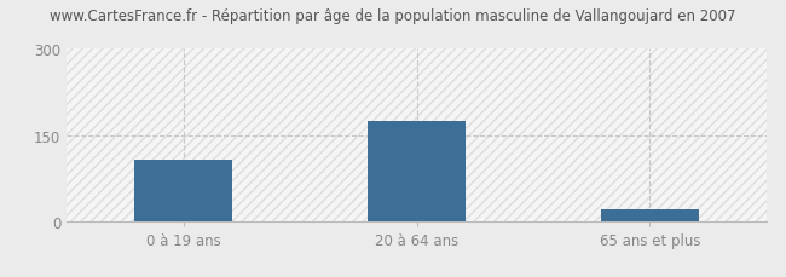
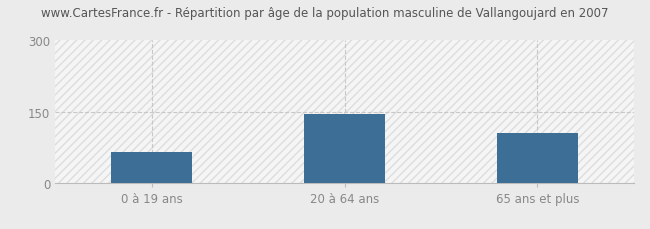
0 à 19 ans: 107 -> 65
20 à 64 ans: 175 -> 145
65 ans et plus: 22 -> 105
